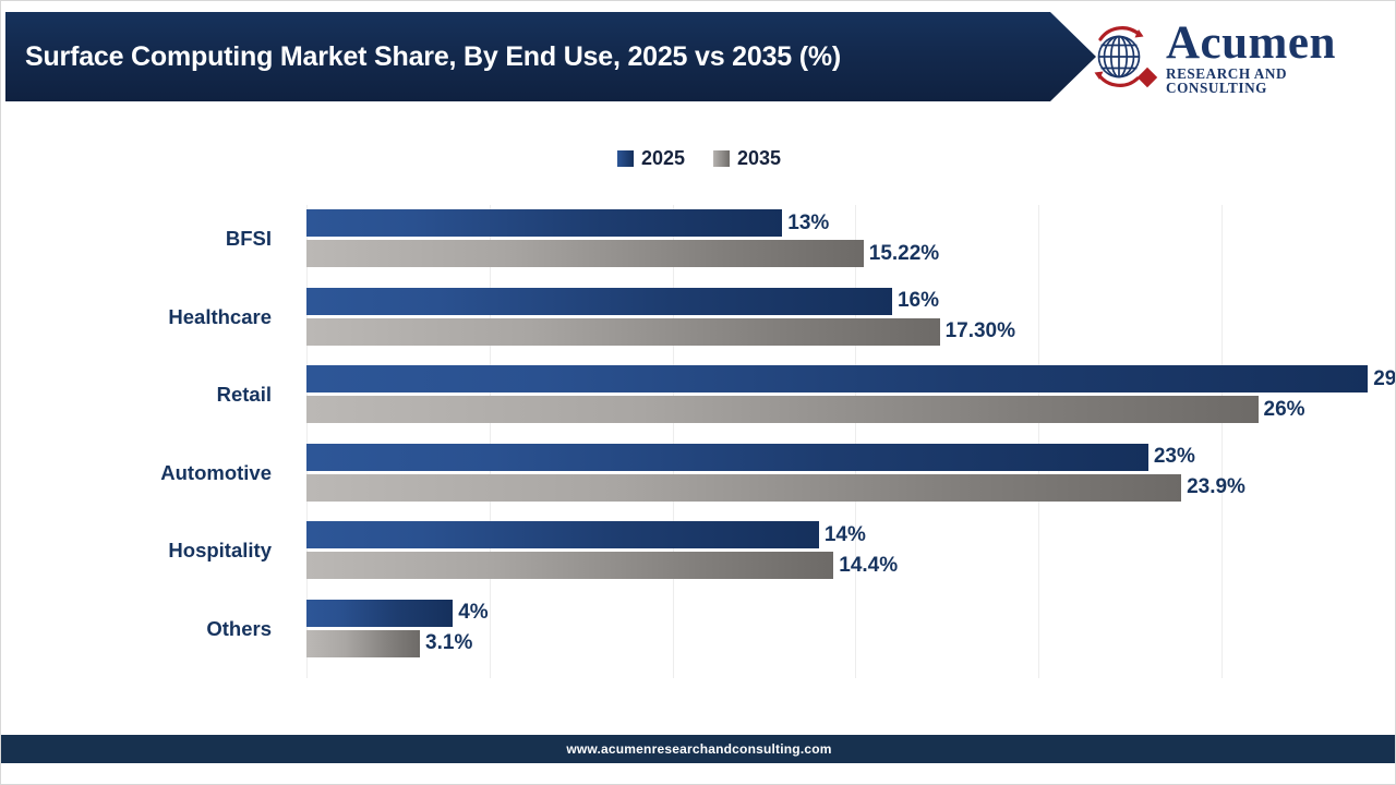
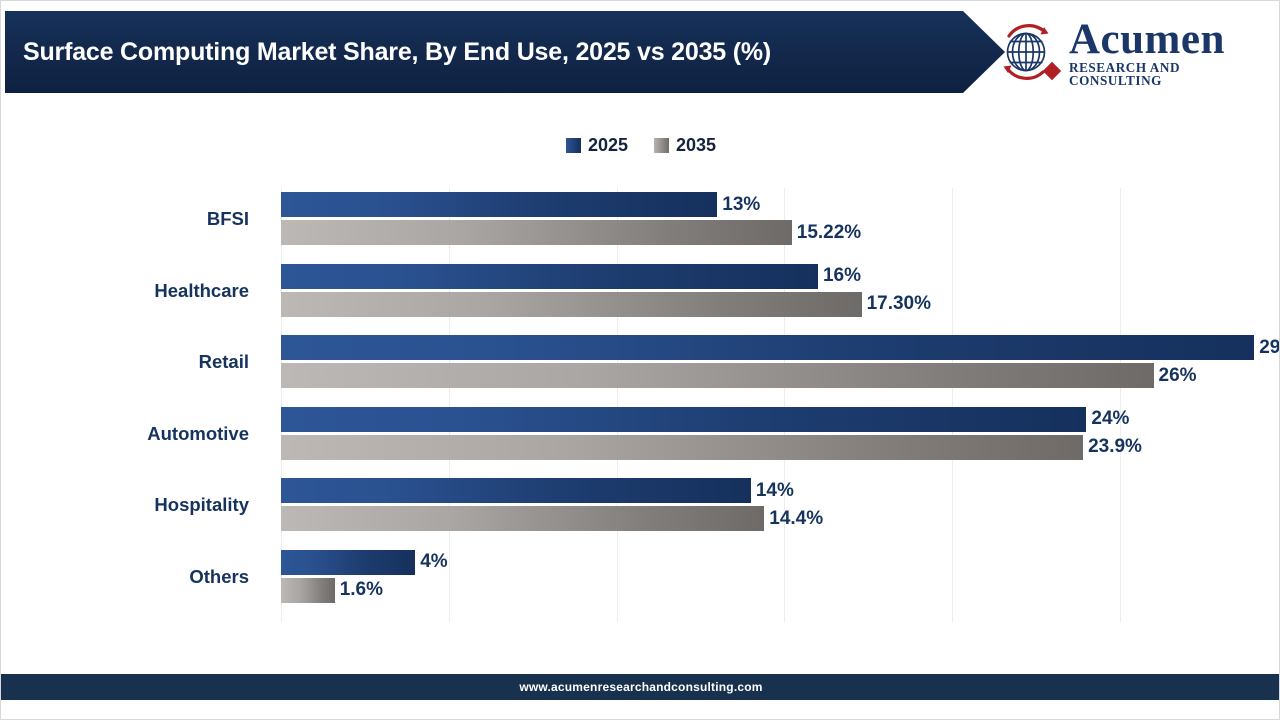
2025/Automotive: 23% -> 24%
2035/Others: 3.1% -> 1.6%
